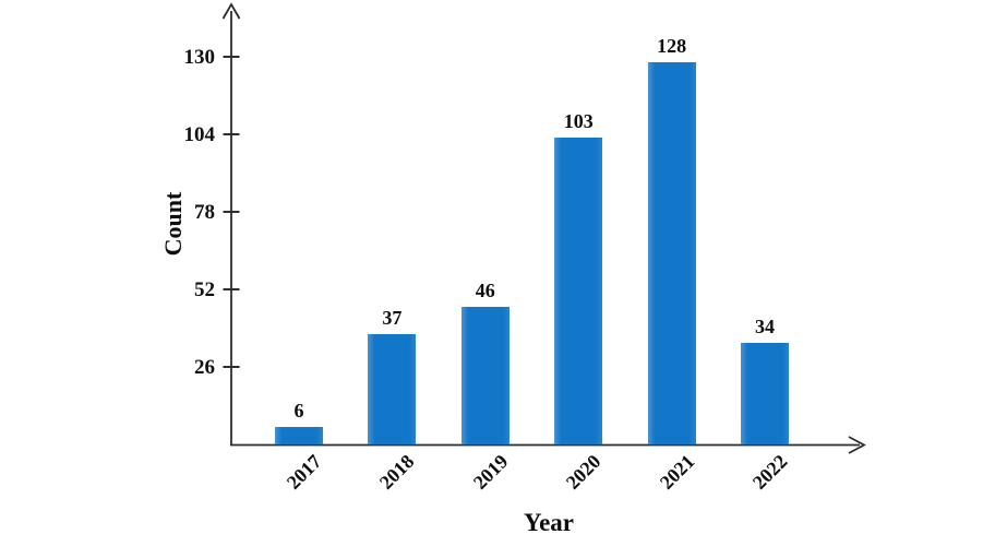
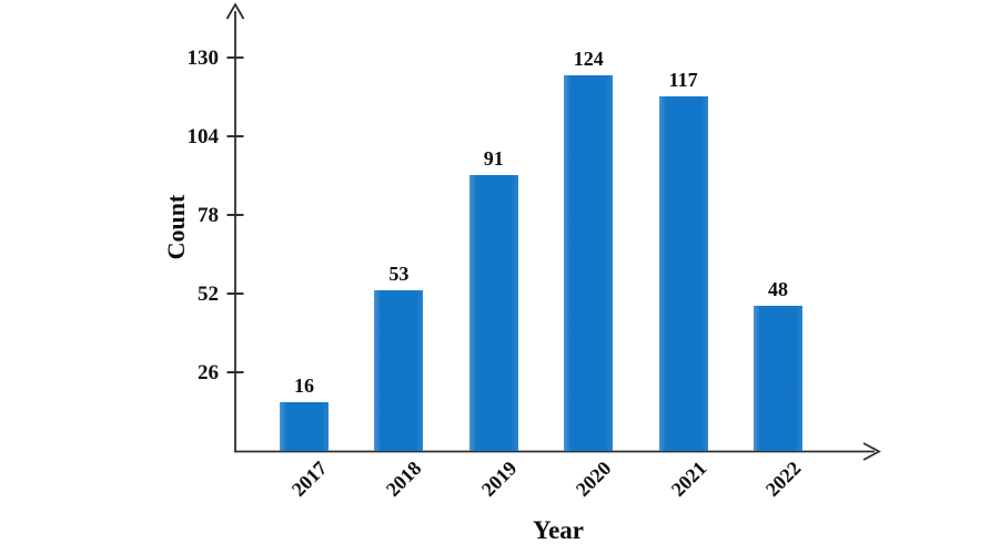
2017: 6 -> 16
2018: 37 -> 53
2019: 46 -> 91
2020: 103 -> 124
2021: 128 -> 117
2022: 34 -> 48
